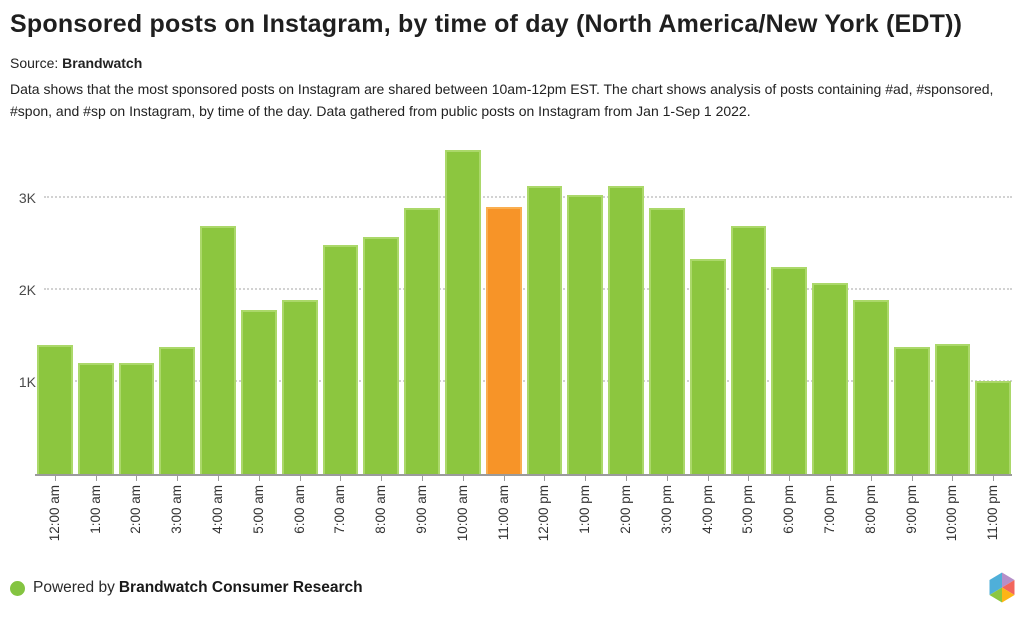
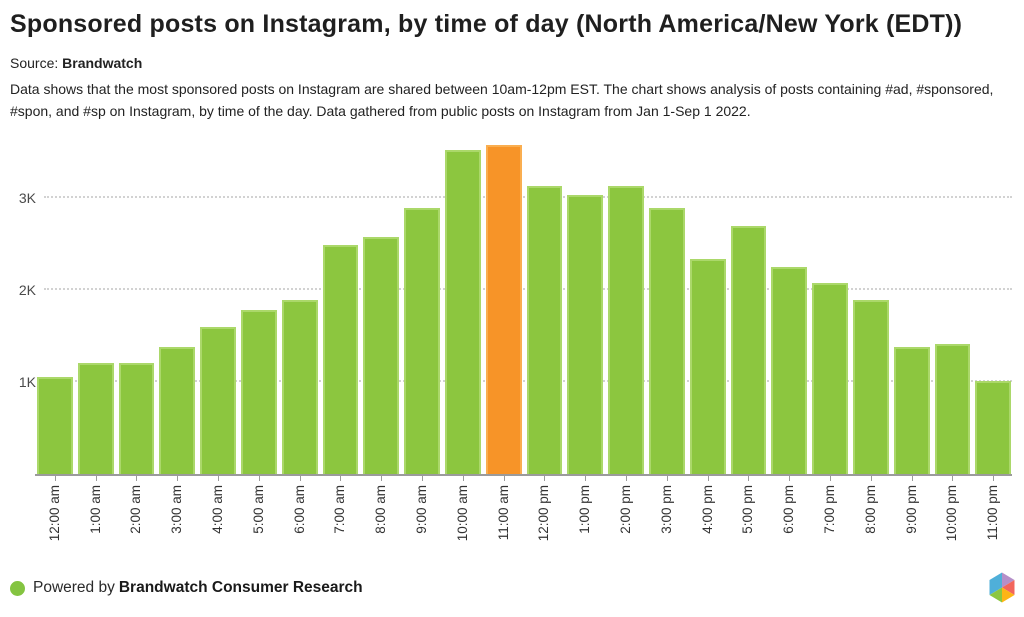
12:00 am: 1.4K -> 1.0K
4:00 am: 2.7K -> 1.6K
11:00 am: 2.9K -> 3.6K
